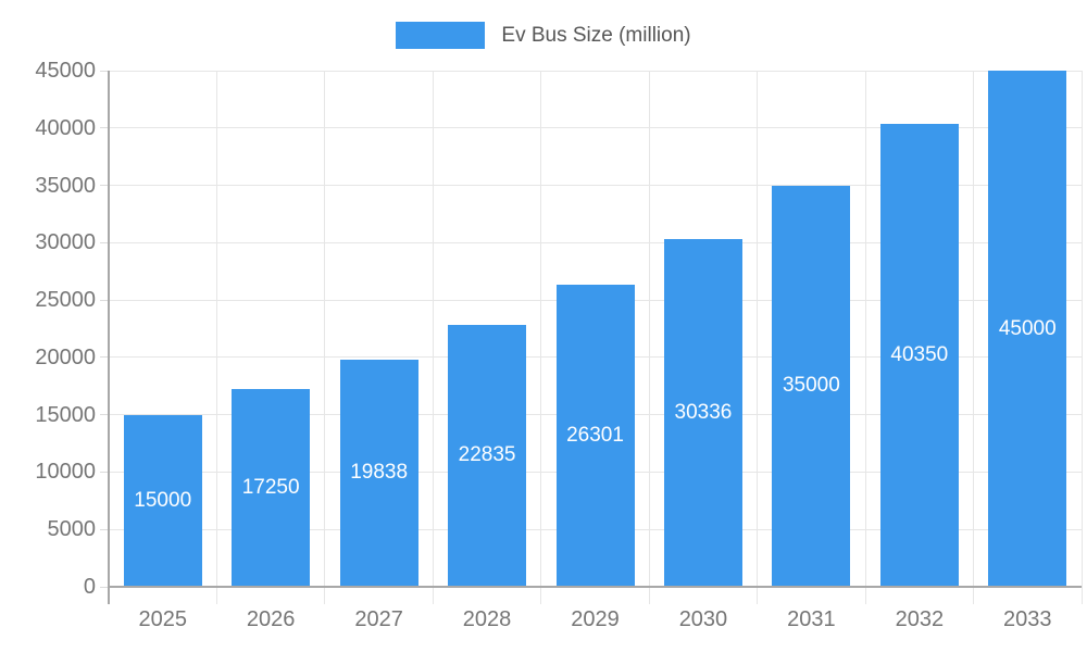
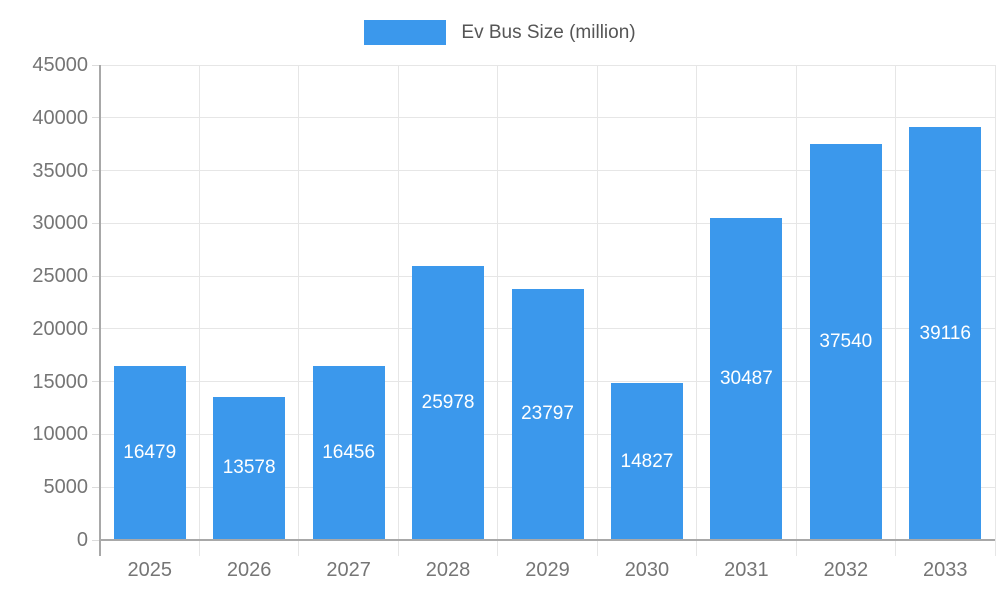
2025: 15000 -> 16479
2026: 17250 -> 13578
2027: 19838 -> 16456
2028: 22835 -> 25978
2029: 26301 -> 23797
2030: 30336 -> 14827
2031: 35000 -> 30487
2032: 40350 -> 37540
2033: 45000 -> 39116
